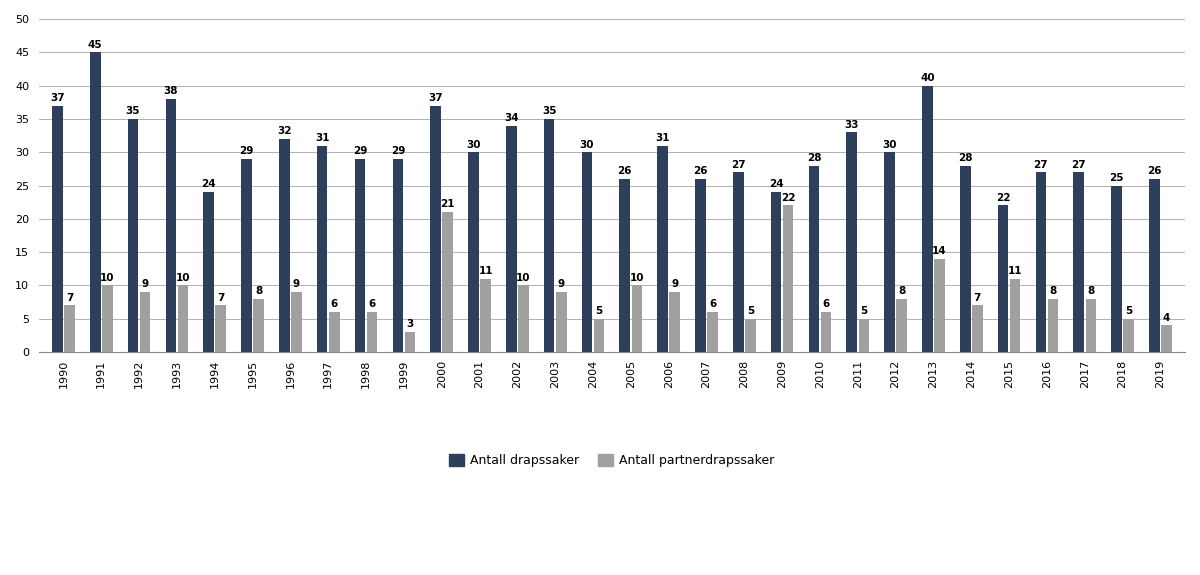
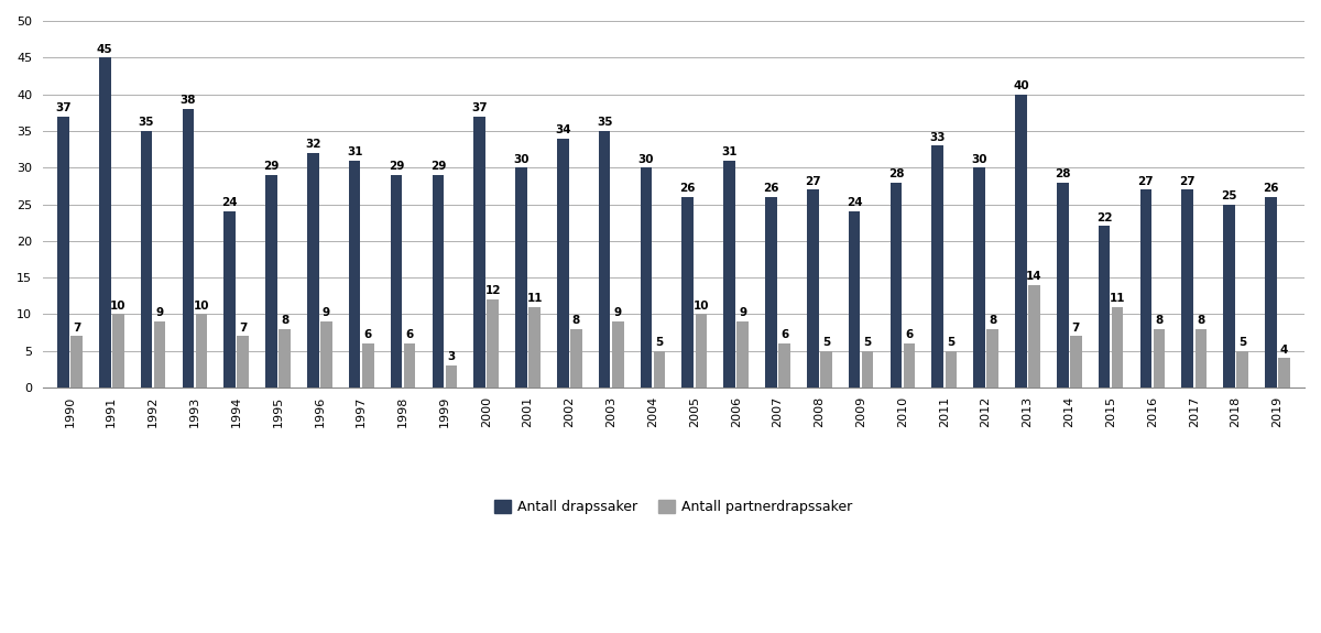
Antall partnerdrapssaker/2000: 21 -> 12
Antall partnerdrapssaker/2002: 10 -> 8
Antall partnerdrapssaker/2009: 22 -> 5
